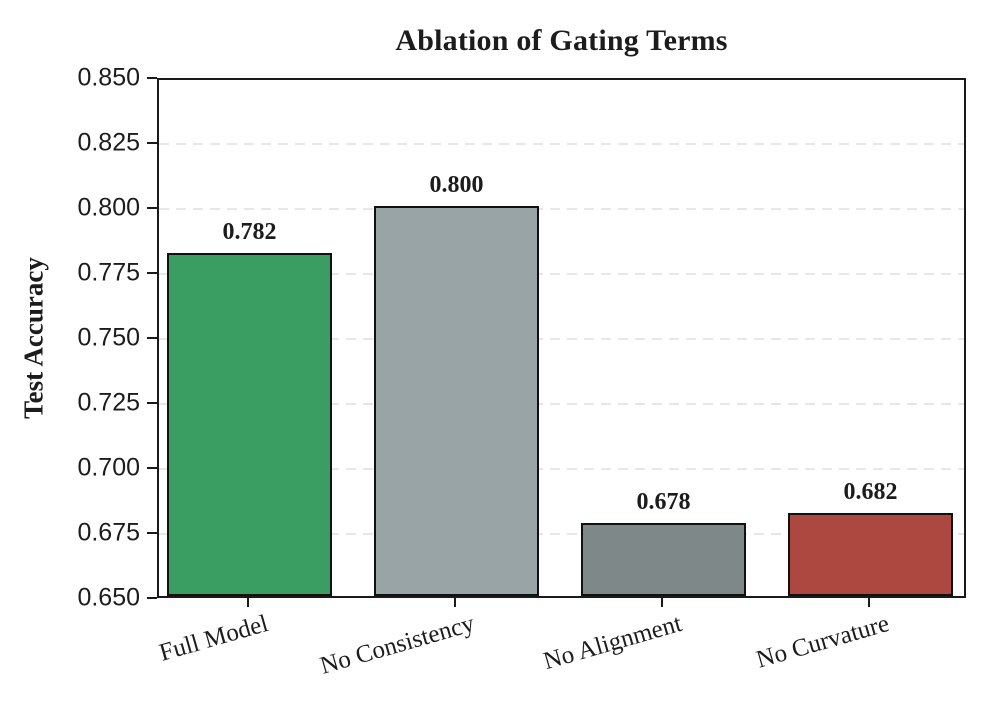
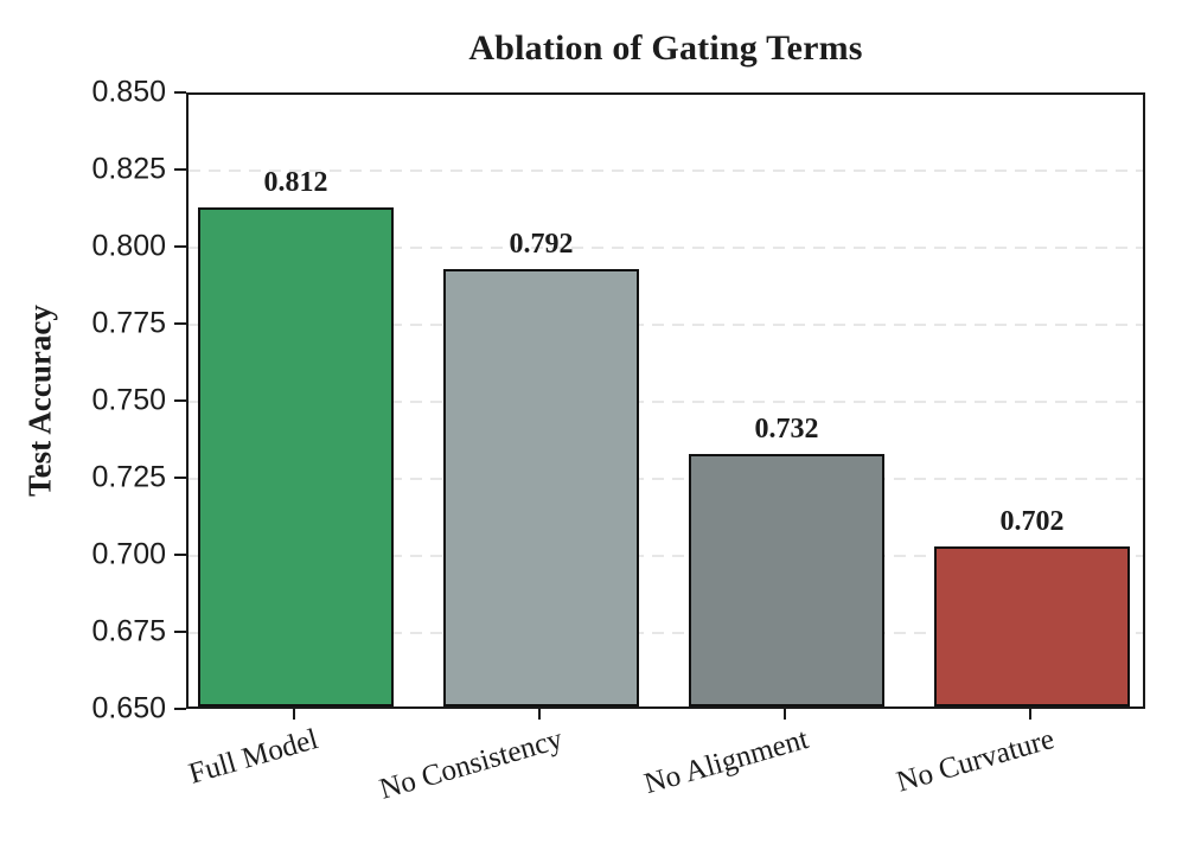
Full Model: 0.782 -> 0.812
No Consistency: 0.800 -> 0.792
No Alignment: 0.678 -> 0.732
No Curvature: 0.682 -> 0.702
